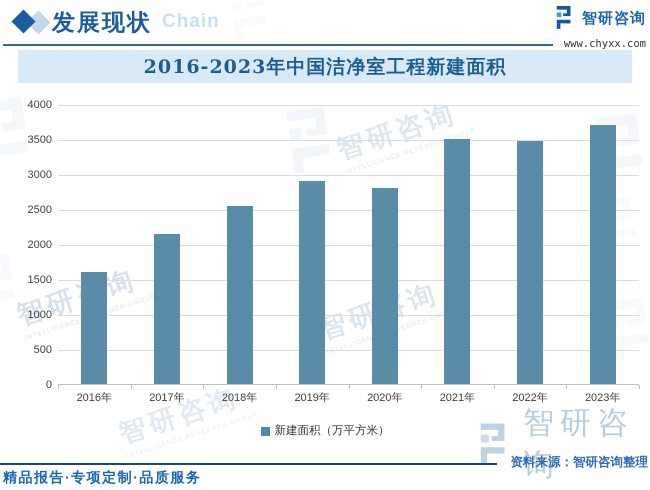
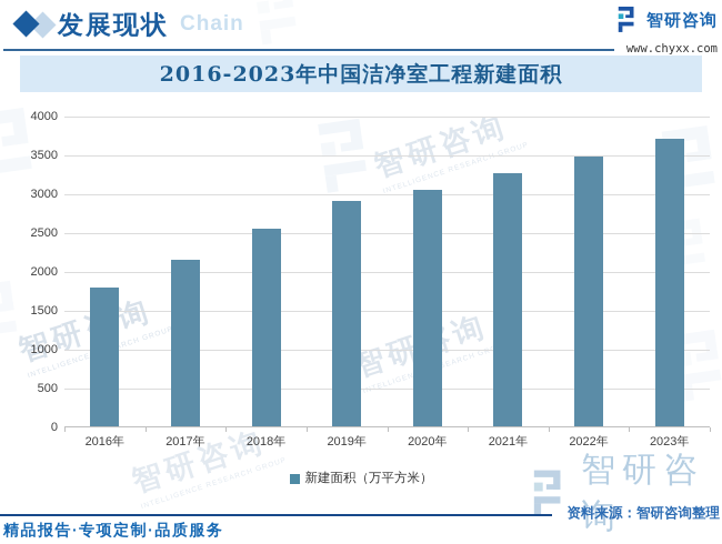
2016年: 1600 -> 1800
2020年: 2800 -> 3000
2021年: 3500 -> 3300
